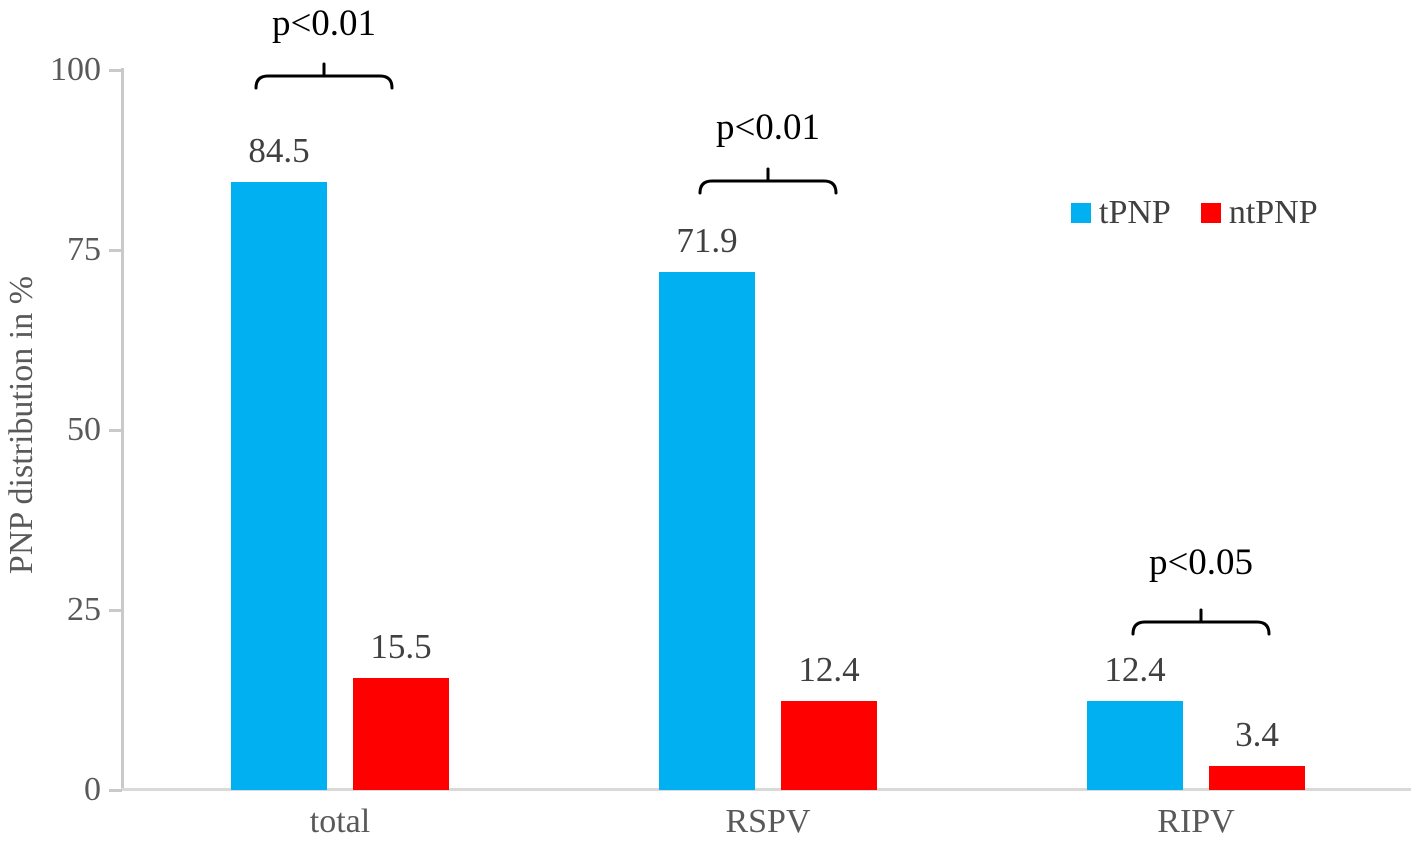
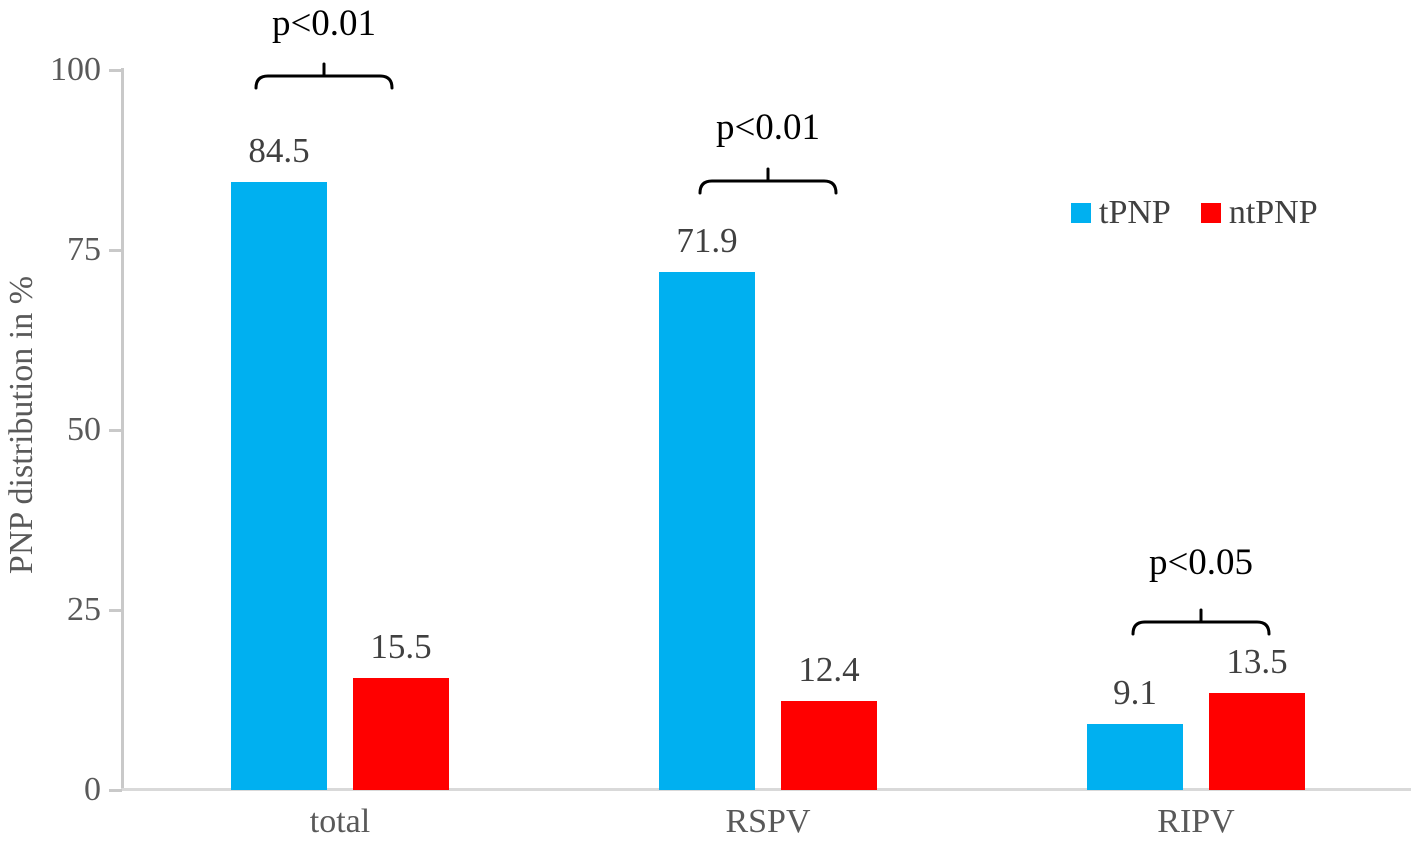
tPNP/RIPV: 12.4 -> 9.1
ntPNP/RIPV: 3.4 -> 13.5
